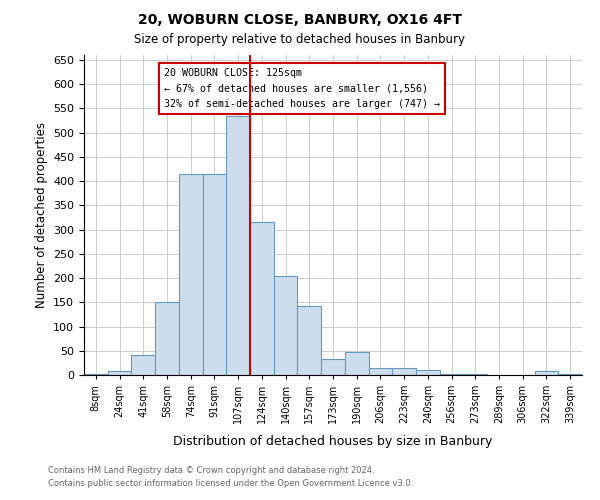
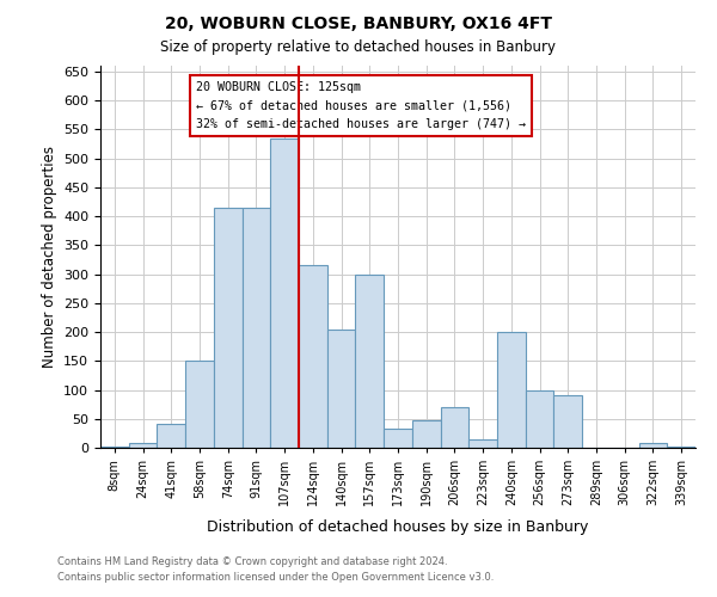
157sqm: 142 -> 300
206sqm: 15 -> 70
240sqm: 10 -> 200
256sqm: 3 -> 100
273sqm: 3 -> 90
